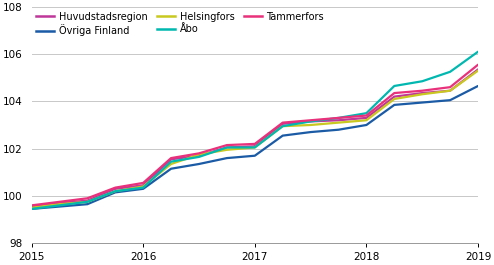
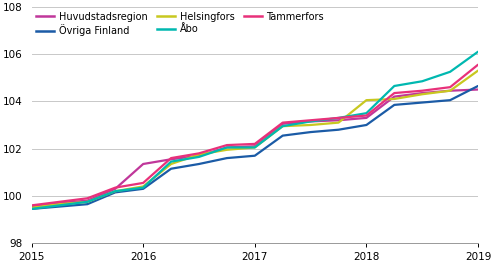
Huvudstadsregion/2016: 100.45 -> 101.35
Helsingfors/2018: 103.20 -> 104.05
Huvudstadsregion/2019: 105.35 -> 104.50
